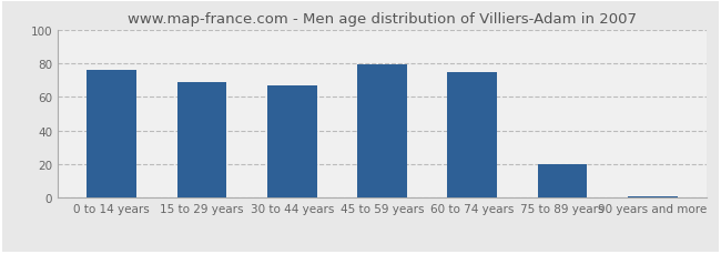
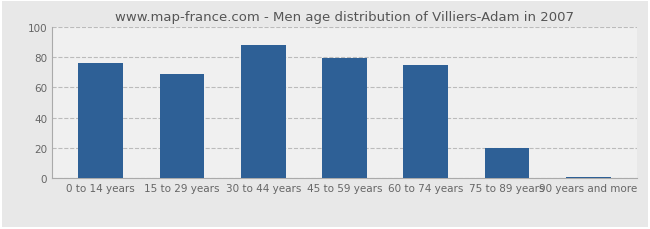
30 to 44 years: 67 -> 88
